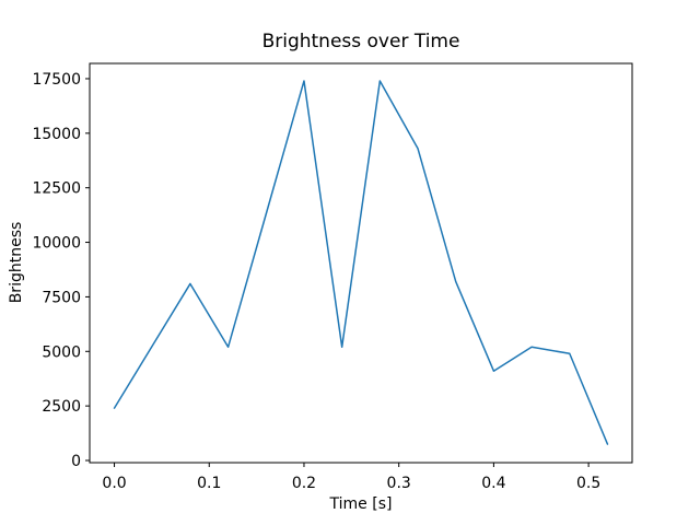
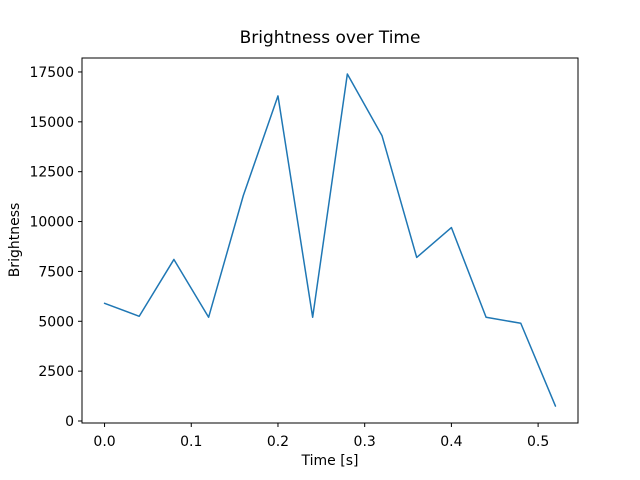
0.0: 2400 -> 5900
0.2: 17400 -> 16300
0.4: 4100 -> 9700
